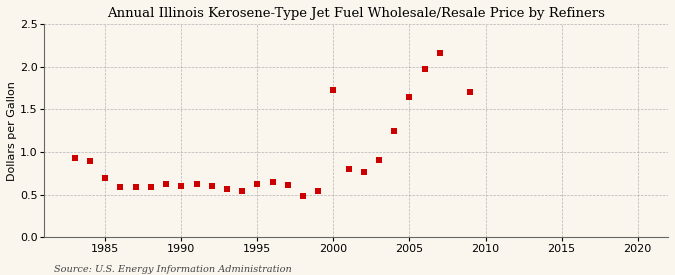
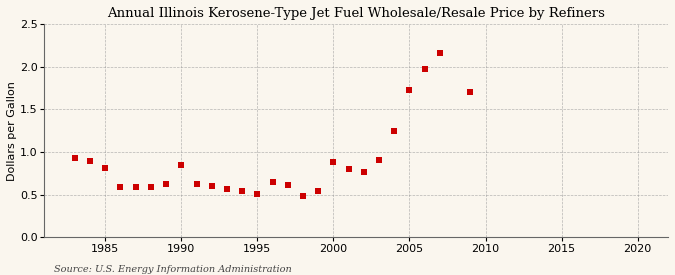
1985: 0.70 -> 0.81
1990: 0.60 -> 0.85
1995: 0.62 -> 0.51
2000: 1.72 -> 0.88
2005: 1.64 -> 1.73
